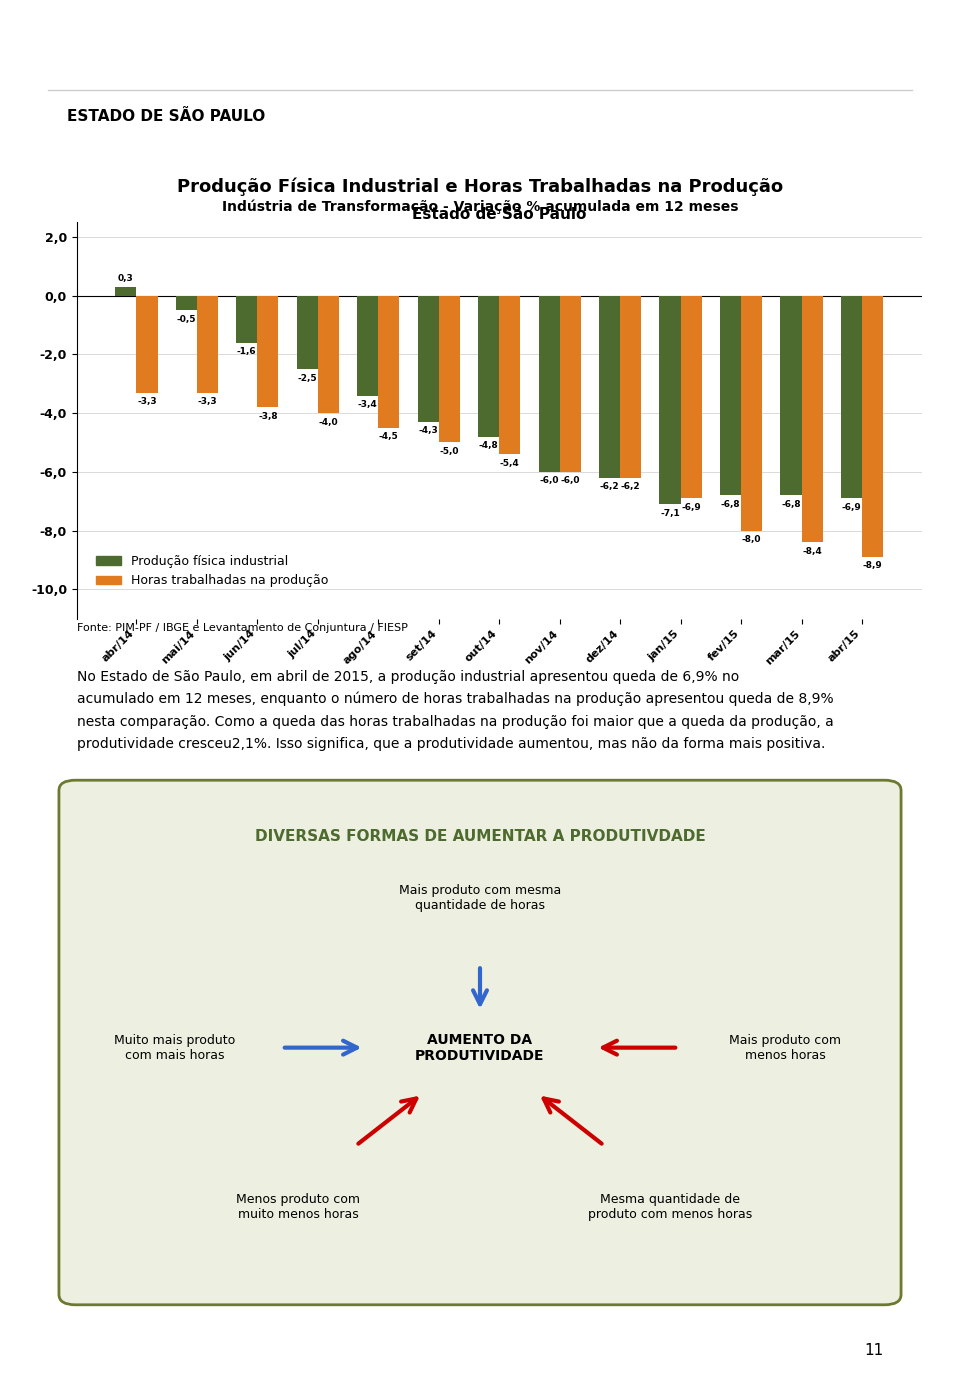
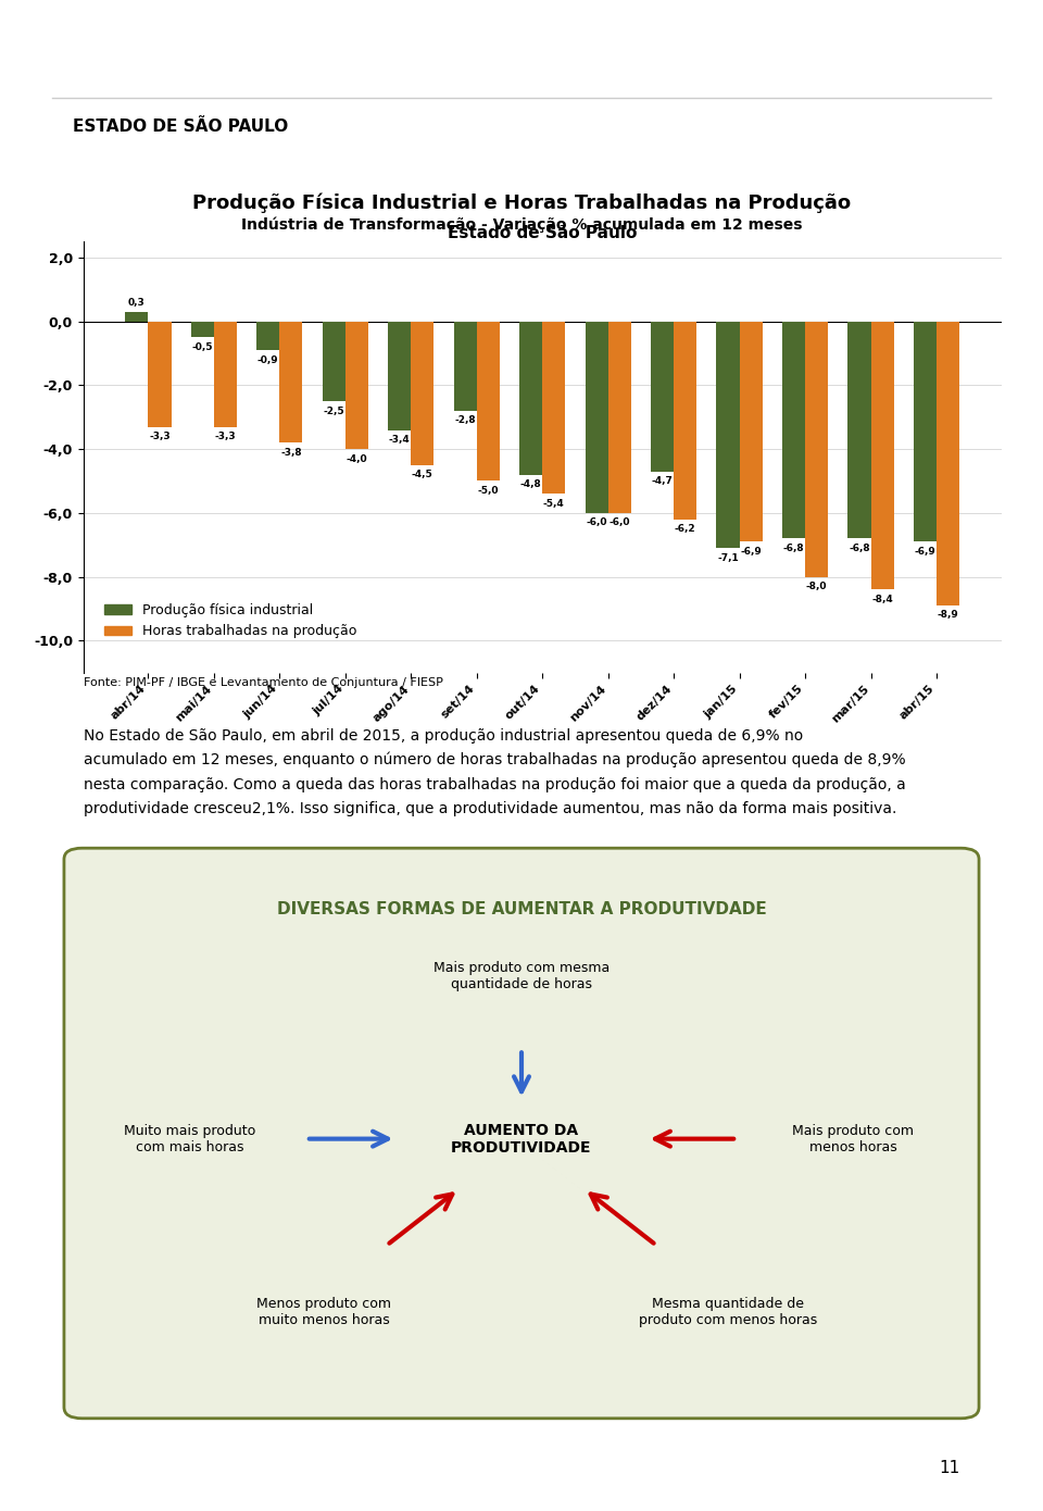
Produção física industrial/jun/14: -1,6 -> -0,9
Produção física industrial/set/14: -4,3 -> -2,8
Produção física industrial/dez/14: -6,2 -> -4,7
